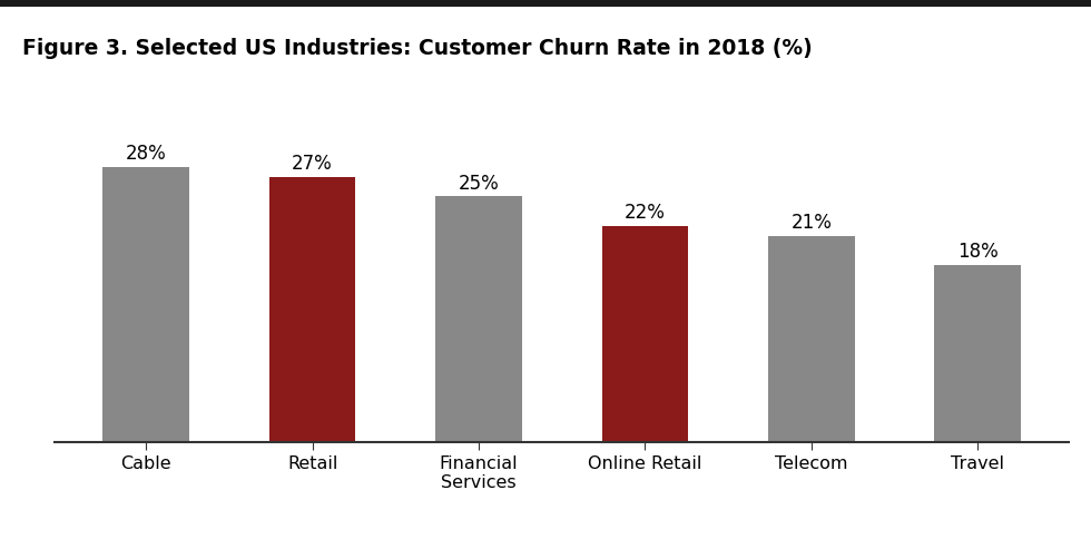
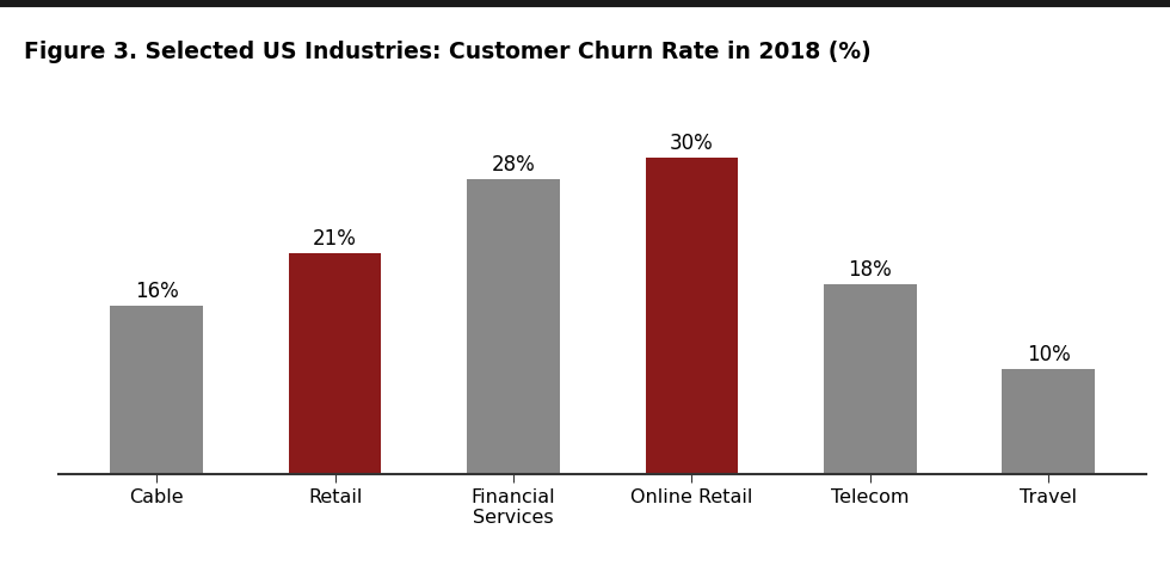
Cable: 28% -> 16%
Retail: 27% -> 21%
Financial Services: 25% -> 28%
Online Retail: 22% -> 30%
Telecom: 21% -> 18%
Travel: 18% -> 10%
